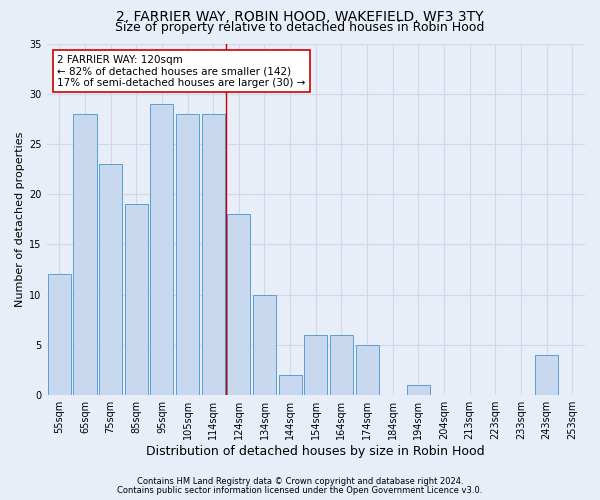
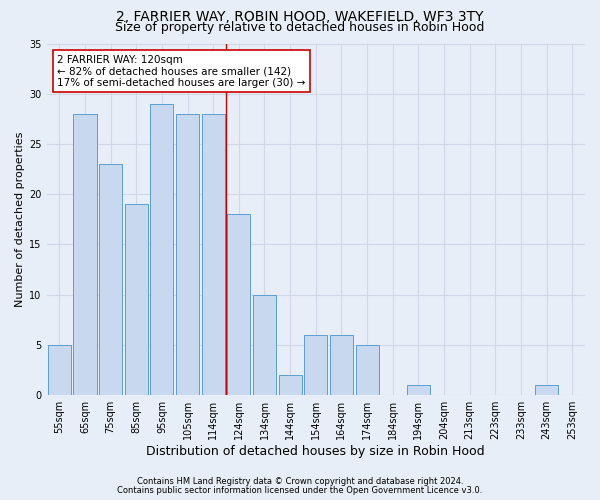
55sqm: 12 -> 5
243sqm: 4 -> 1
